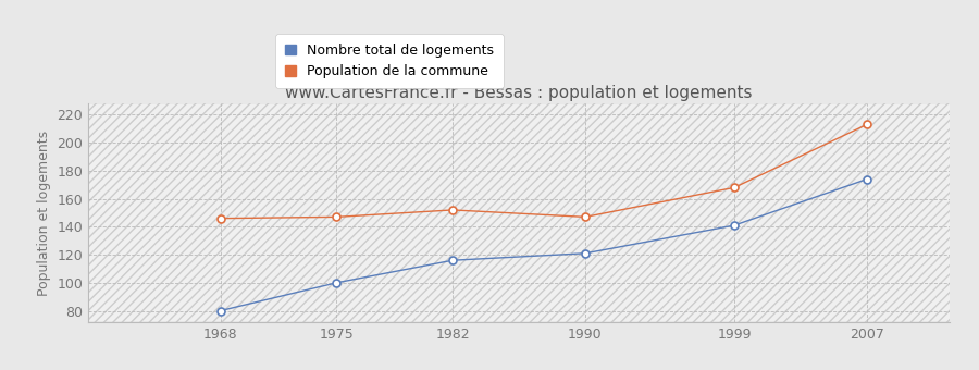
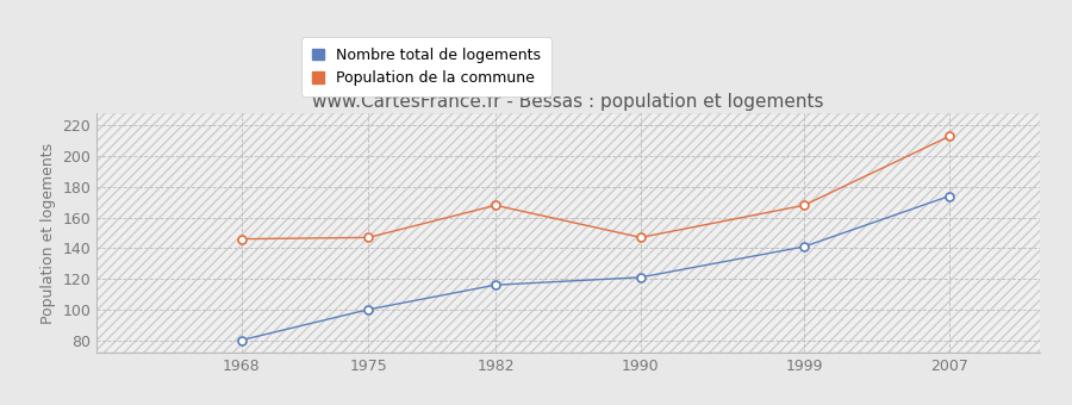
Population de la commune/1982: 152 -> 168
